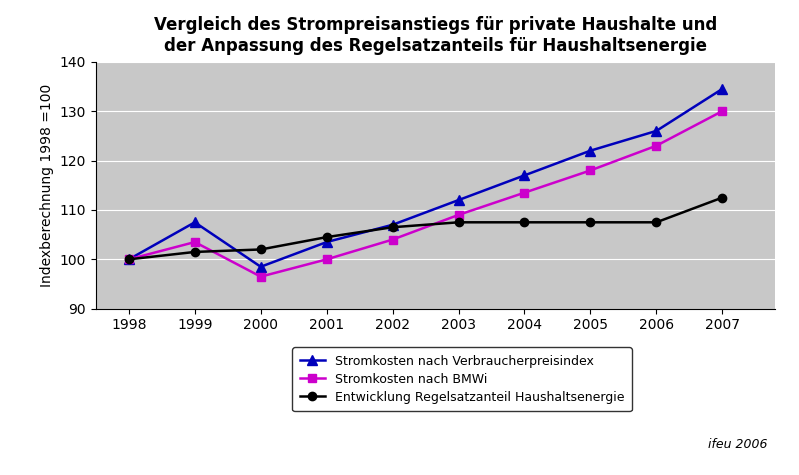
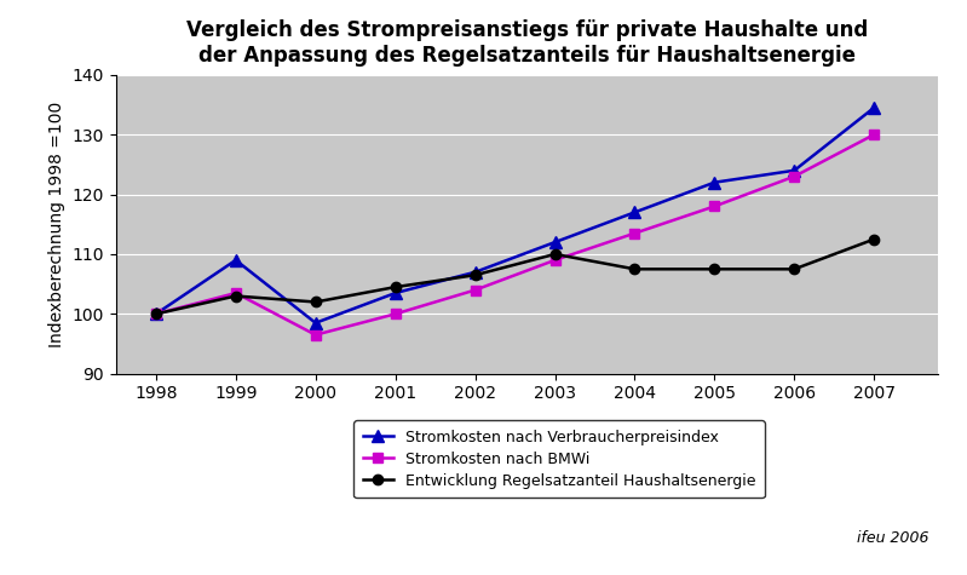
Stromkosten nach Verbraucherpreisindex/1999: 107.5 -> 109.0
Entwicklung Regelsatzanteil Haushaltsenergie/1999: 101.5 -> 103.0
Entwicklung Regelsatzanteil Haushaltsenergie/2003: 107.5 -> 110.0
Stromkosten nach Verbraucherpreisindex/2006: 126.0 -> 124.0
